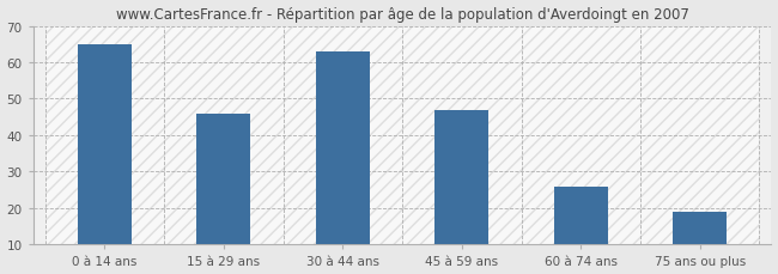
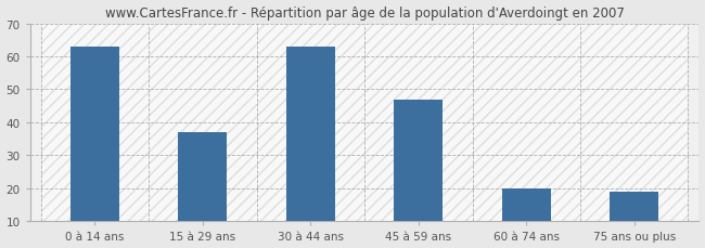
0 à 14 ans: 65 -> 63
15 à 29 ans: 46 -> 37
60 à 74 ans: 26 -> 20
